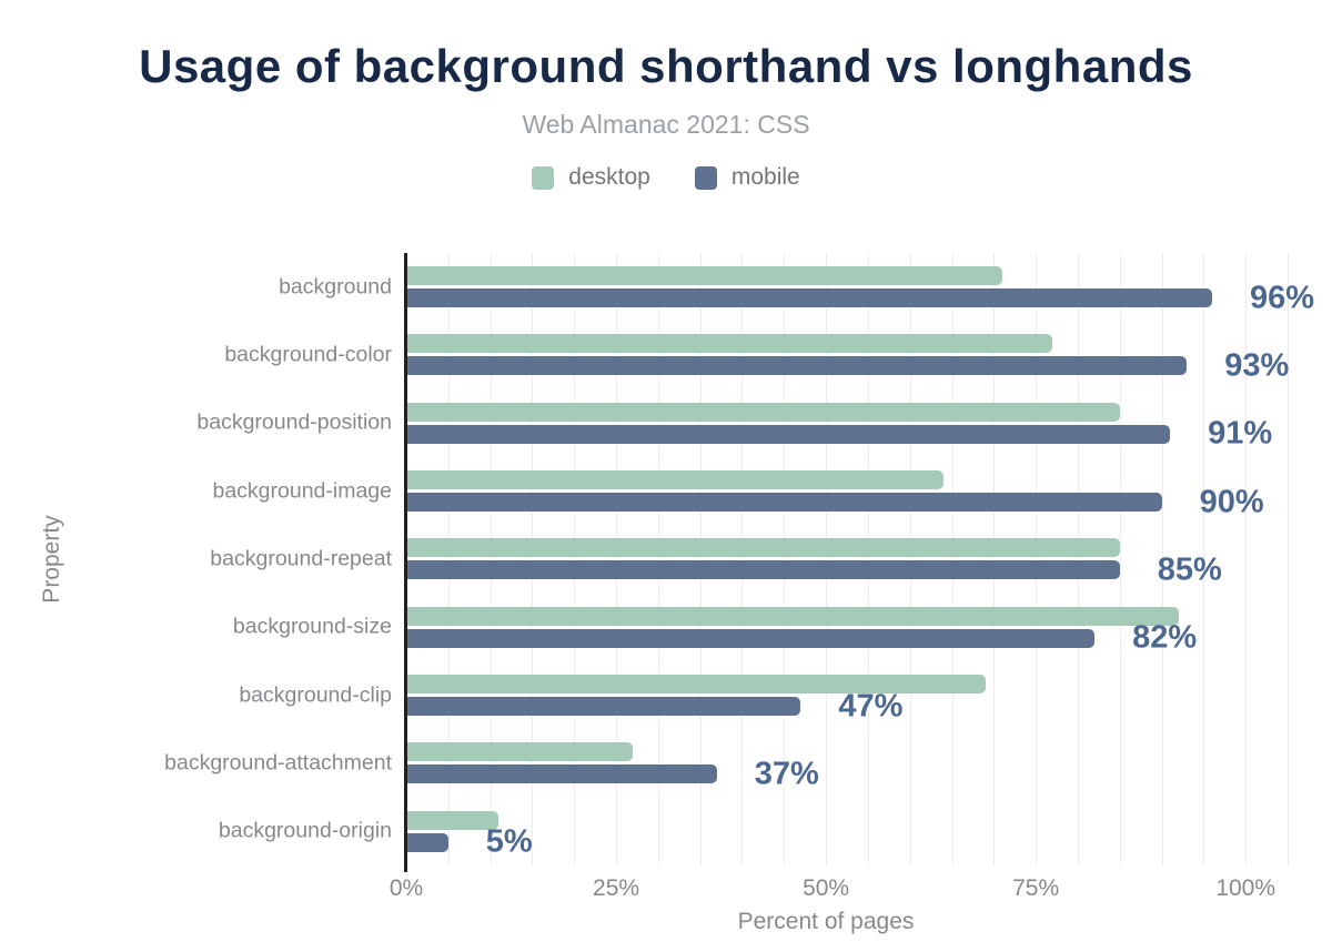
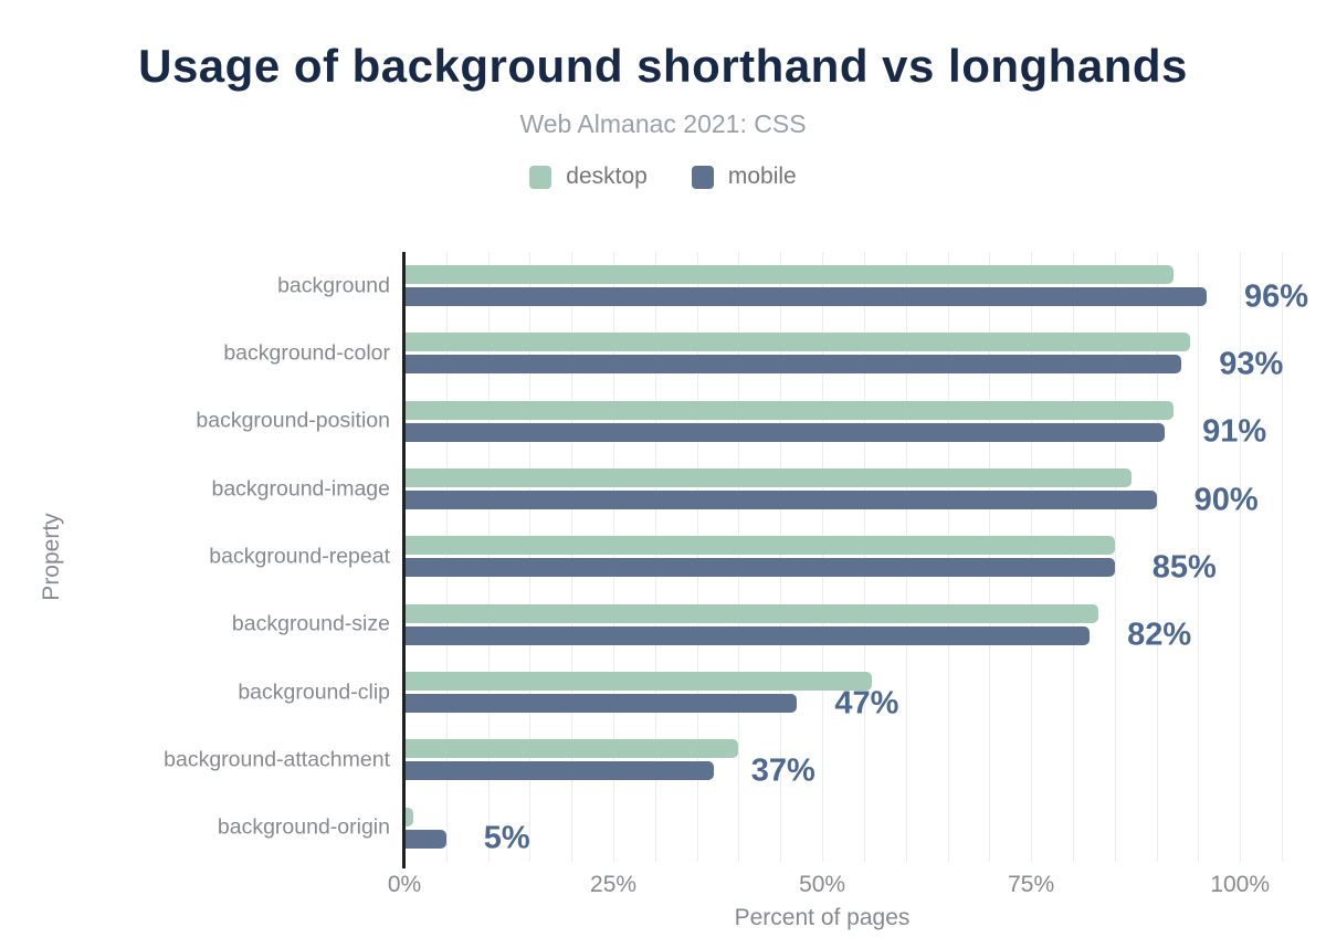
desktop/background: 71% -> 92%
desktop/background-color: 77% -> 94%
desktop/background-position: 85% -> 92%
desktop/background-image: 64% -> 87%
desktop/background-size: 92% -> 83%
desktop/background-clip: 69% -> 56%
desktop/background-attachment: 27% -> 40%
desktop/background-origin: 11% -> 1%
